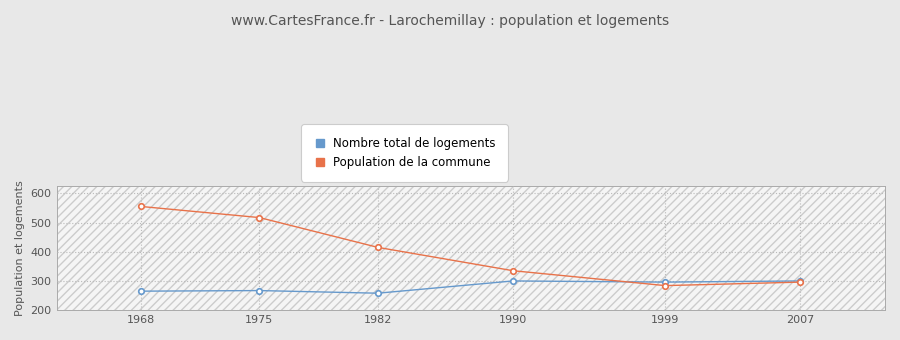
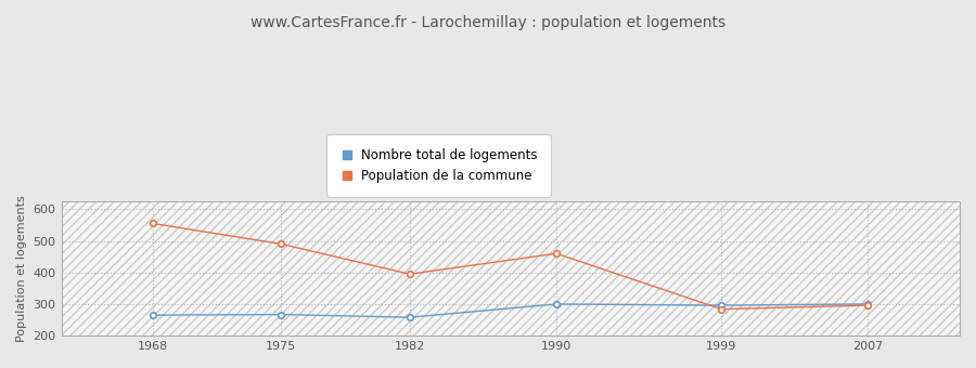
Population de la commune/1975: 517 -> 490
Population de la commune/1982: 415 -> 395
Population de la commune/1990: 335 -> 460
